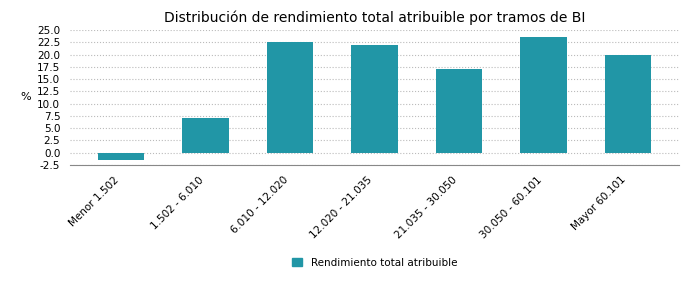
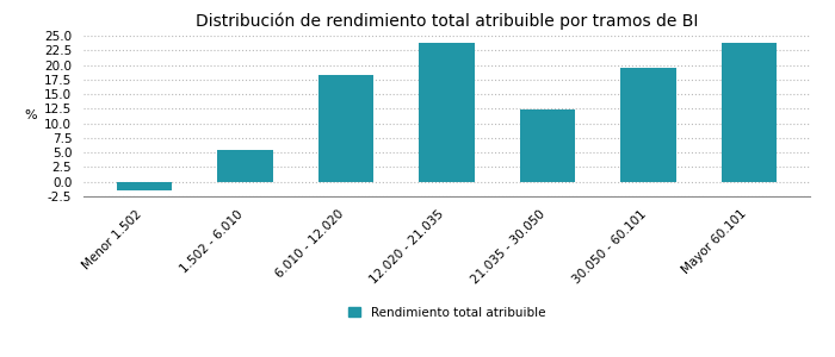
1.502 - 6.010: 7.0 -> 5.4
6.010 - 12.020: 22.5 -> 18.2
12.020 - 21.035: 22.0 -> 23.7
21.035 - 30.050: 17.0 -> 12.3
30.050 - 60.101: 23.5 -> 19.5
Mayor 60.101: 20.0 -> 23.7
